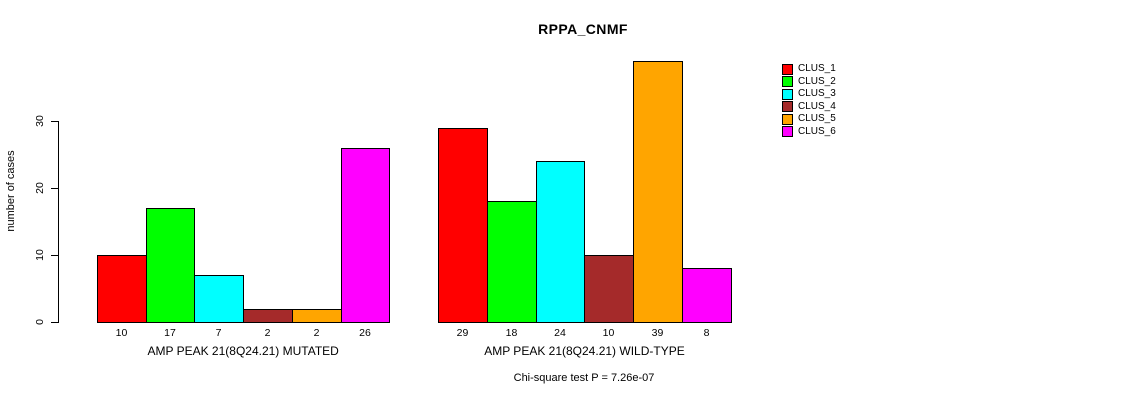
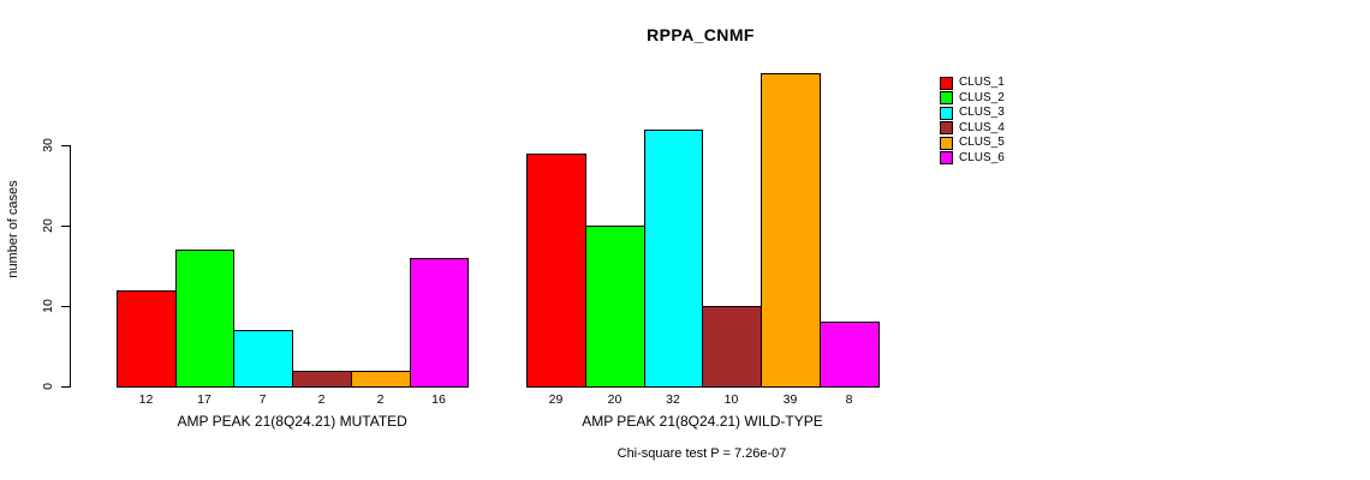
CLUS_1/AMP PEAK 21(8Q24.21) MUTATED: 10 -> 12
CLUS_6/AMP PEAK 21(8Q24.21) MUTATED: 26 -> 16
CLUS_2/AMP PEAK 21(8Q24.21) WILD-TYPE: 18 -> 20
CLUS_3/AMP PEAK 21(8Q24.21) WILD-TYPE: 24 -> 32
